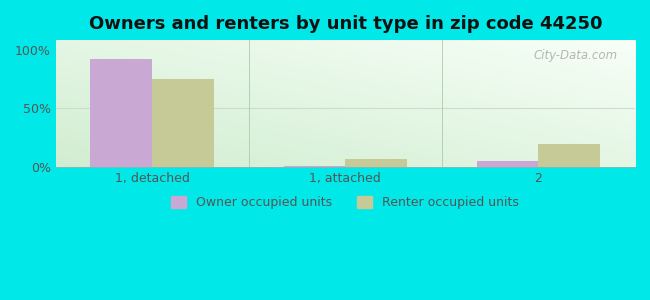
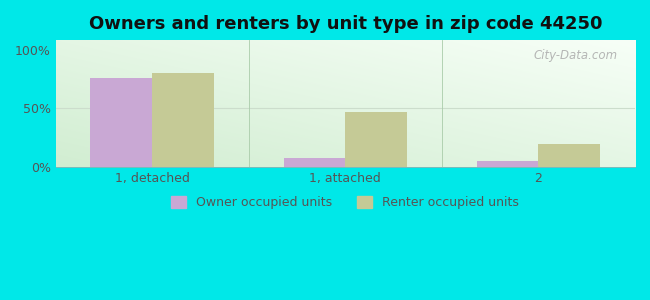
Owner occupied units/1, detached: 92% -> 76%
Renter occupied units/1, detached: 75% -> 80%
Owner occupied units/1, attached: 1% -> 8%
Renter occupied units/1, attached: 7% -> 47%
